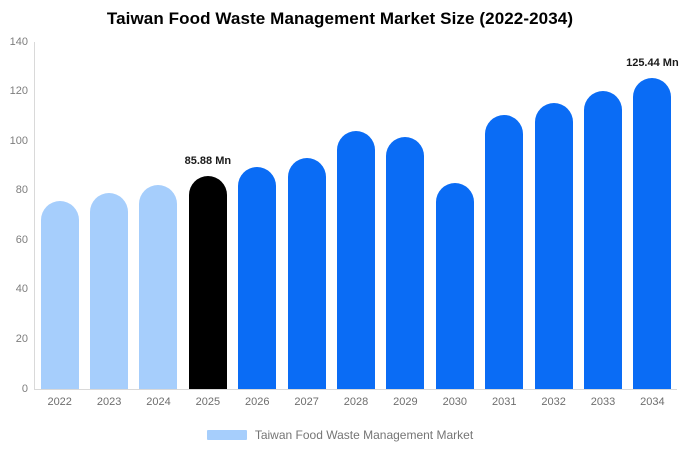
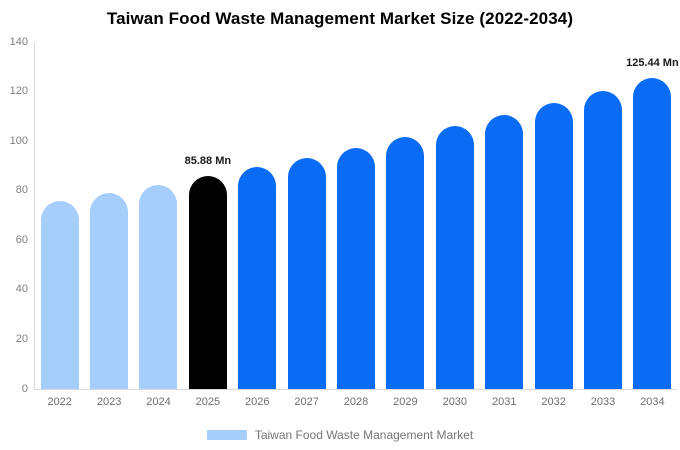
2028: 104 -> 97
2030: 83 -> 106
